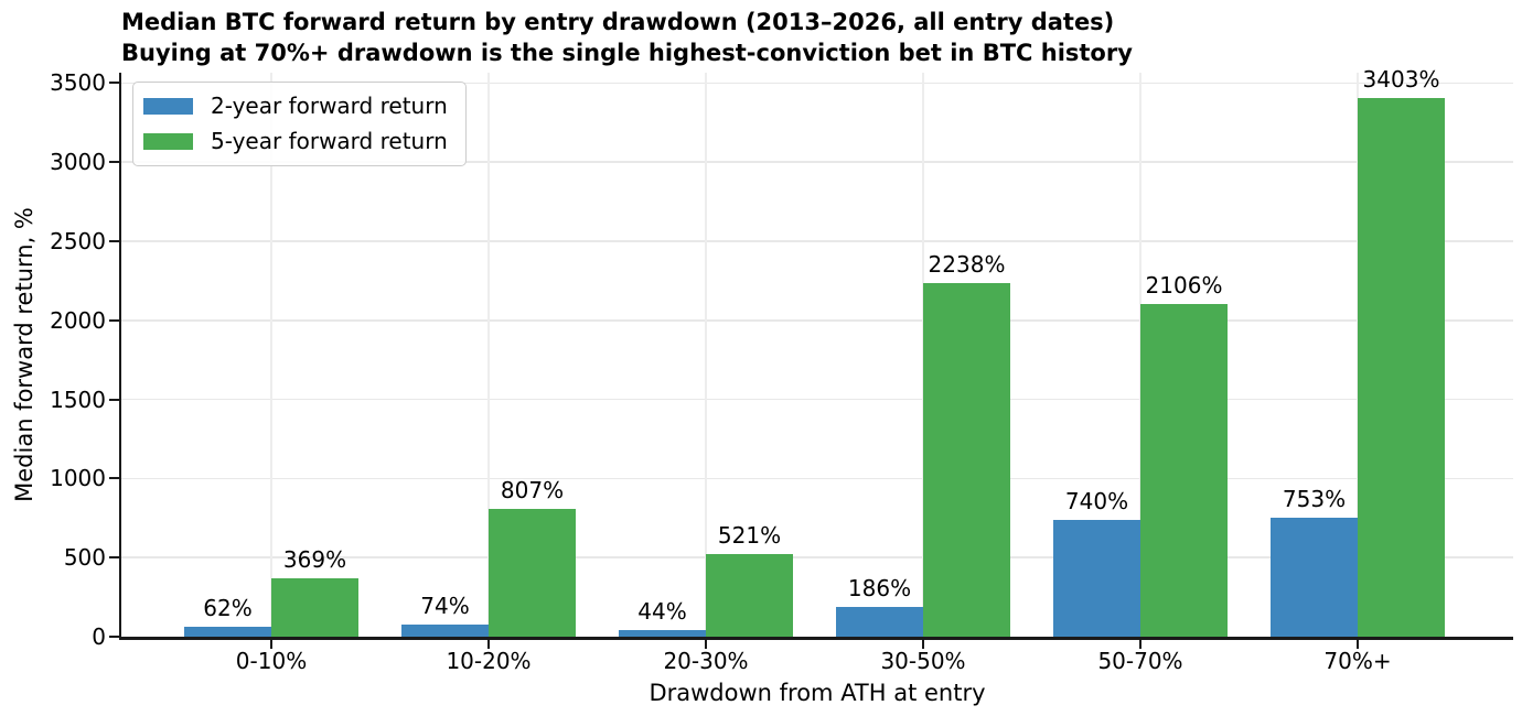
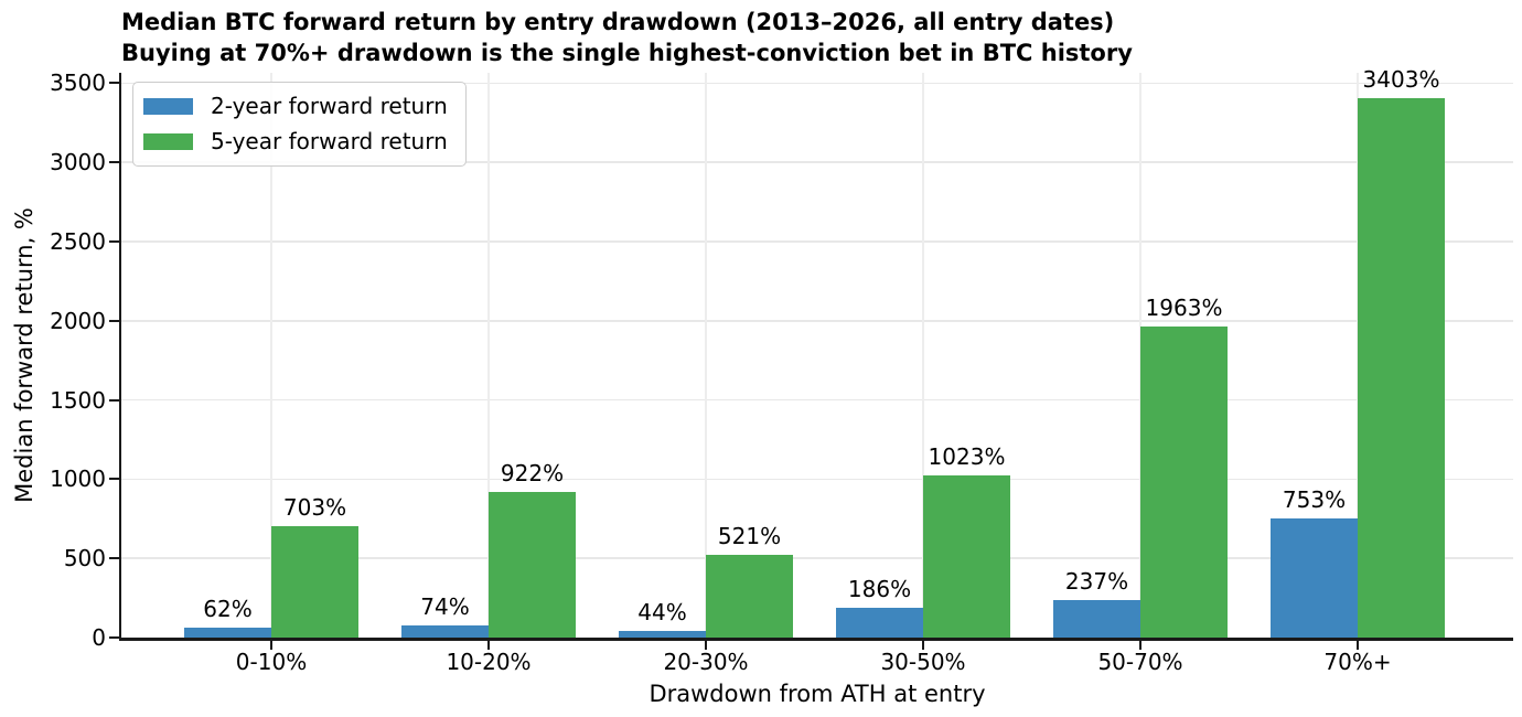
5-year forward return/0-10%: 369% -> 703%
5-year forward return/10-20%: 807% -> 922%
5-year forward return/30-50%: 2238% -> 1023%
2-year forward return/50-70%: 740% -> 237%
5-year forward return/50-70%: 2106% -> 1963%
